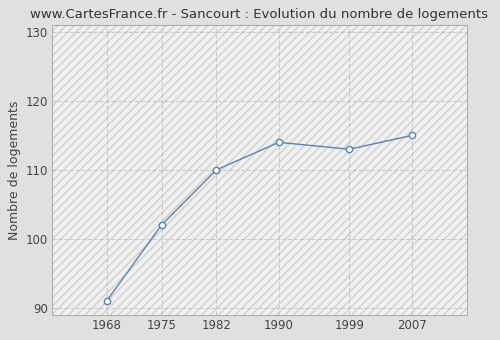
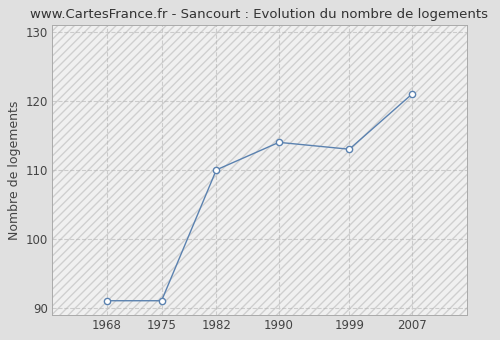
1975: 102 -> 91
2007: 115 -> 121
